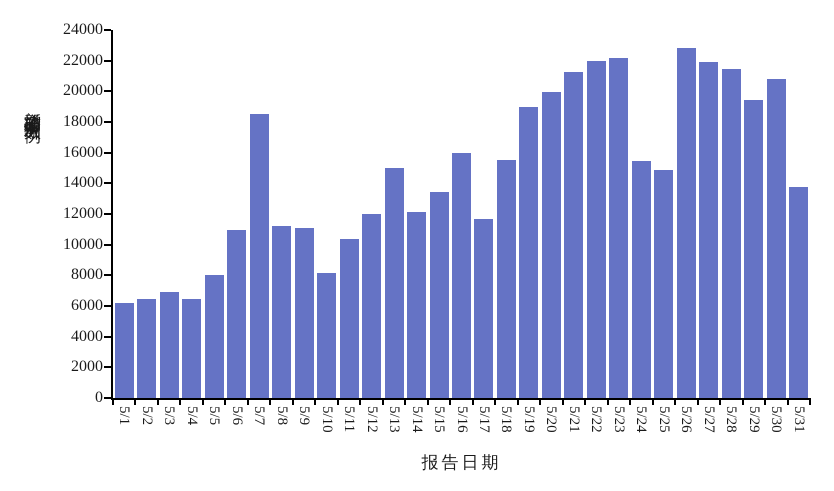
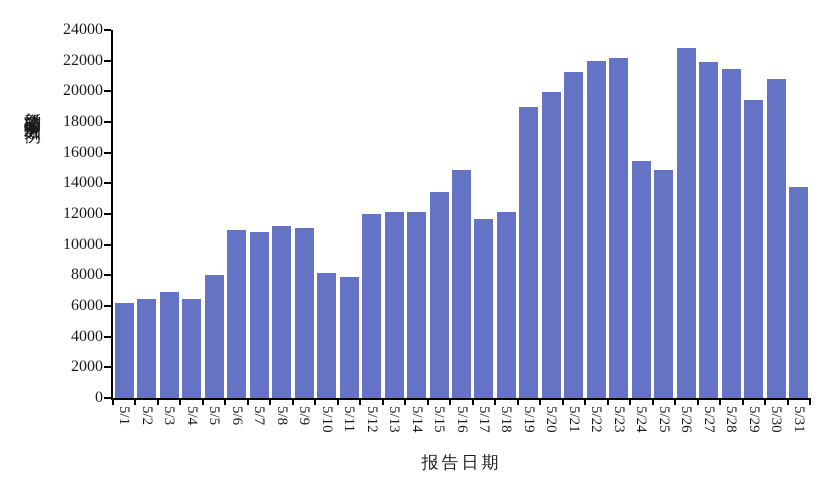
5/7: 18500 -> 10800
5/11: 10400 -> 7900
5/13: 15000 -> 12100
5/16: 16000 -> 14800
5/18: 15500 -> 12200
